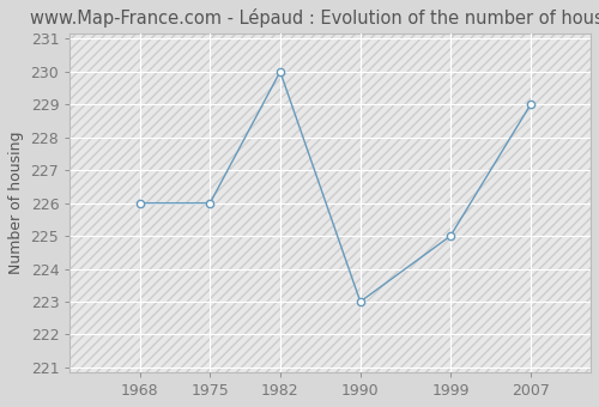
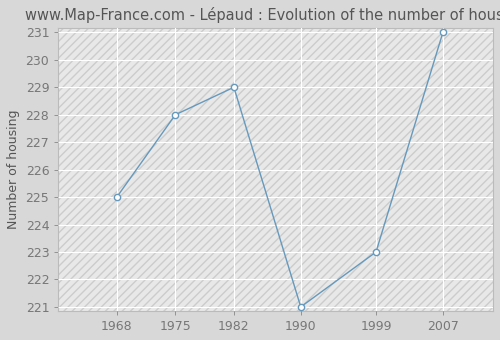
1968: 226 -> 225
1975: 226 -> 228
1982: 230 -> 229
1990: 223 -> 221
1999: 225 -> 223
2007: 229 -> 231
